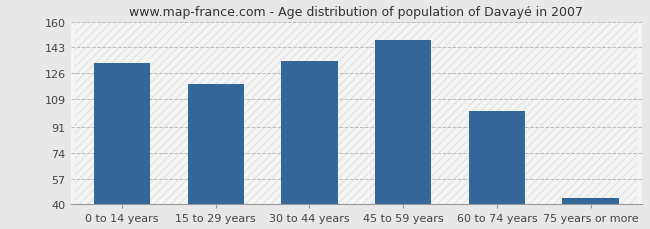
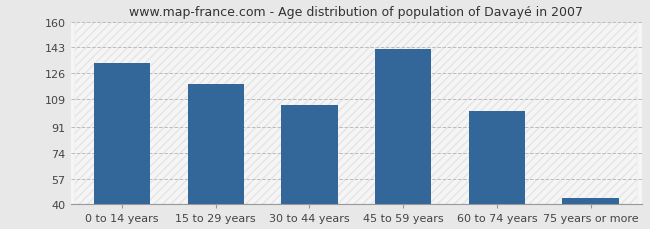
30 to 44 years: 134 -> 105
45 to 59 years: 148 -> 142
